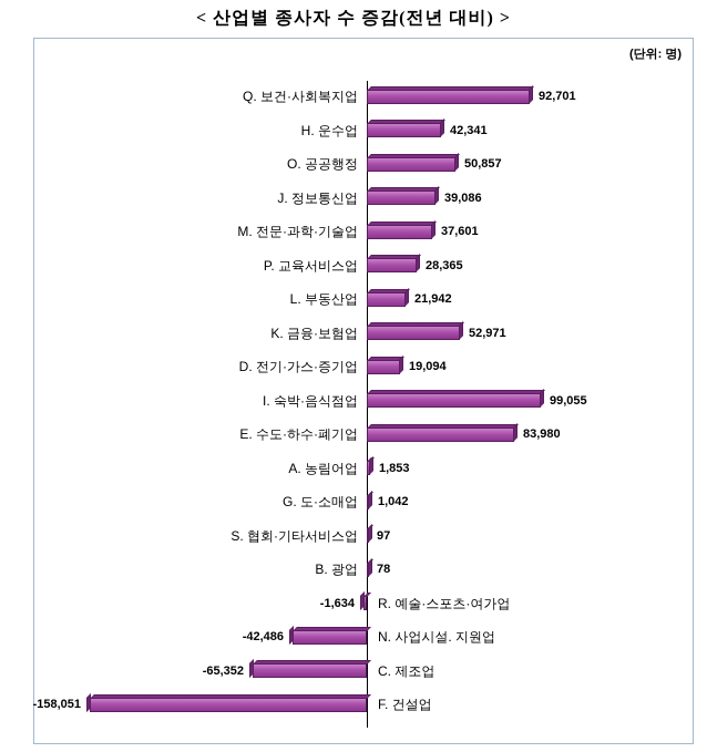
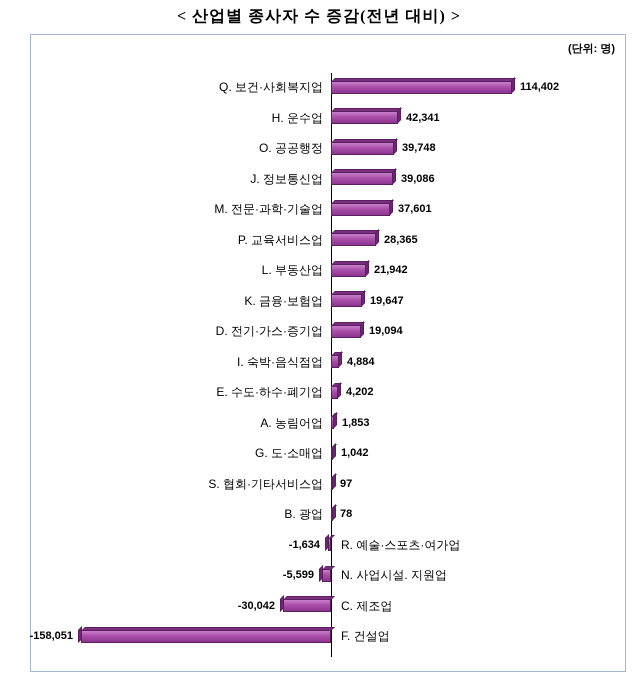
Q. 보건·사회복지업: 92,701 -> 114,402
O. 공공행정: 50,857 -> 39,748
K. 금융·보험업: 52,971 -> 19,647
I. 숙박·음식점업: 99,055 -> 4,884
E. 수도·하수·폐기업: 83,980 -> 4,202
N. 사업시설. 지원업: -42,486 -> -5,599
C. 제조업: -65,352 -> -30,042
